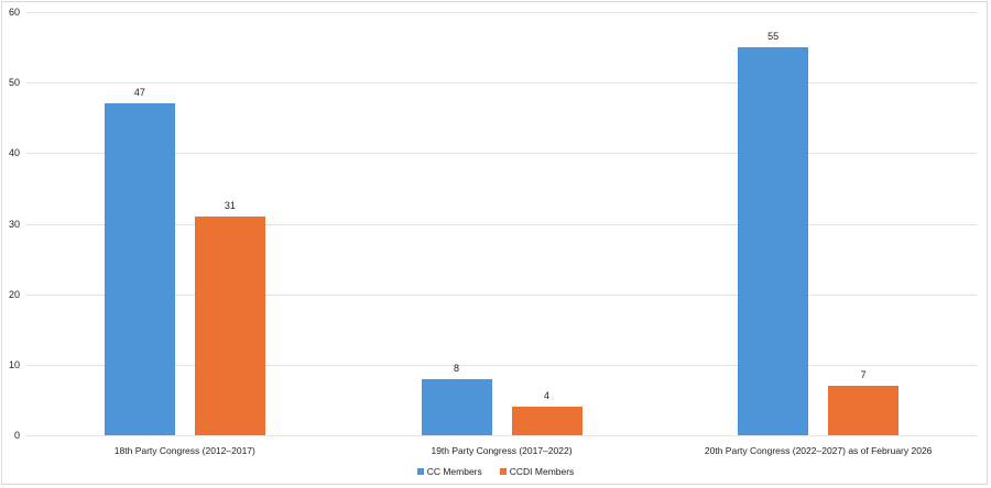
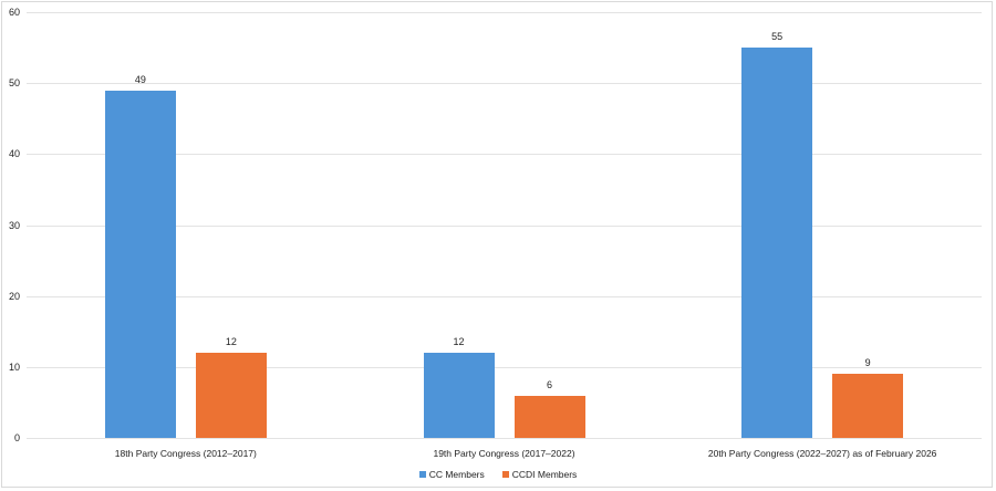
CC Members/18th Party Congress (2012–2017): 47 -> 49
CCDI Members/18th Party Congress (2012–2017): 31 -> 12
CC Members/19th Party Congress (2017–2022): 8 -> 12
CCDI Members/19th Party Congress (2017–2022): 4 -> 6
CCDI Members/20th Party Congress (2022–2027) as of February 2026: 7 -> 9
